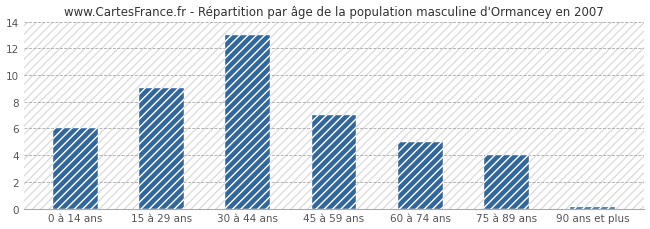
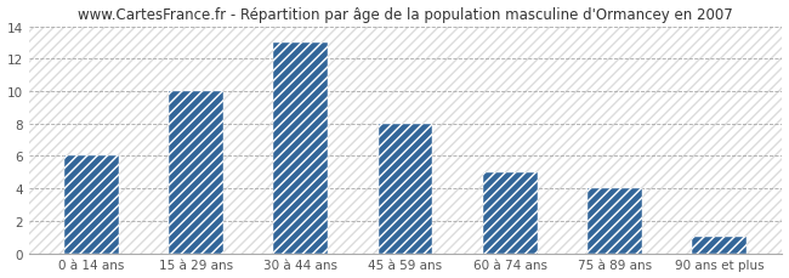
15 à 29 ans: 9.0 -> 10.0
45 à 59 ans: 7.0 -> 8.0
90 ans et plus: 0.1 -> 1.0
